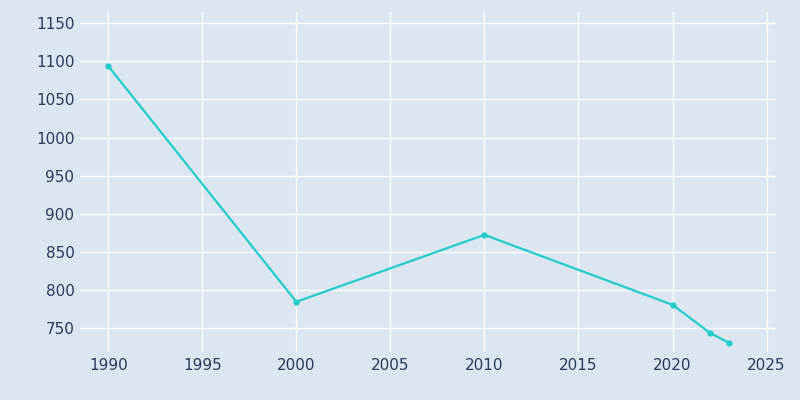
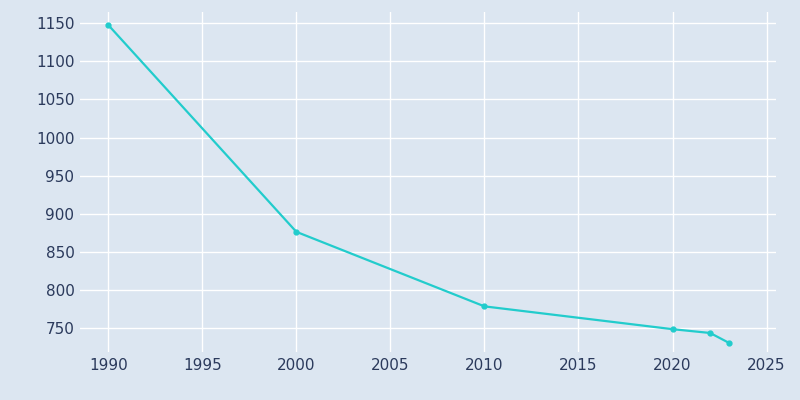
1990: 1094 -> 1148
2000: 784 -> 876
2010: 872 -> 778
2020: 780 -> 748
